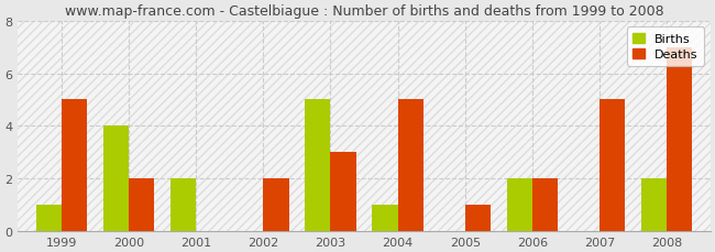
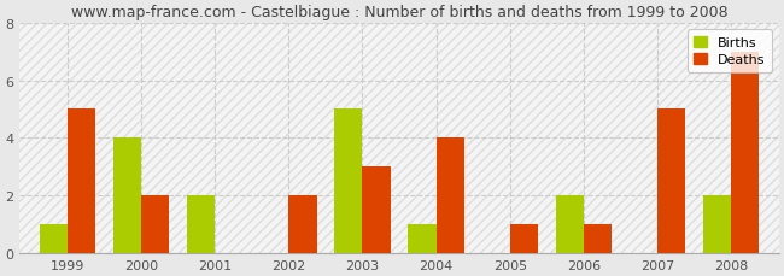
Deaths/2004: 5 -> 4
Deaths/2006: 2 -> 1
